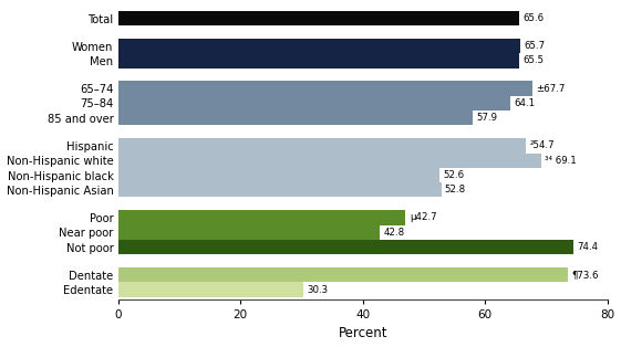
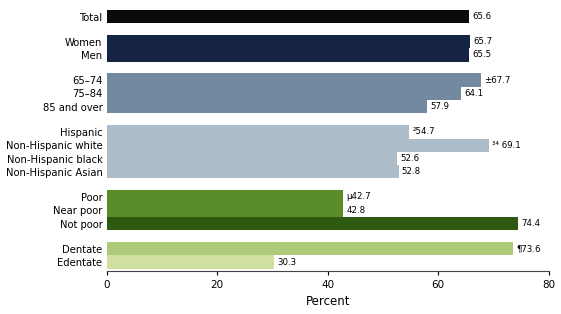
Hispanic: 66.6 -> 54.7
Poor: 47.0 -> 42.7
